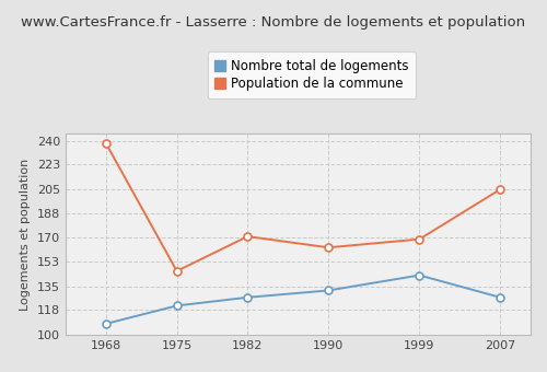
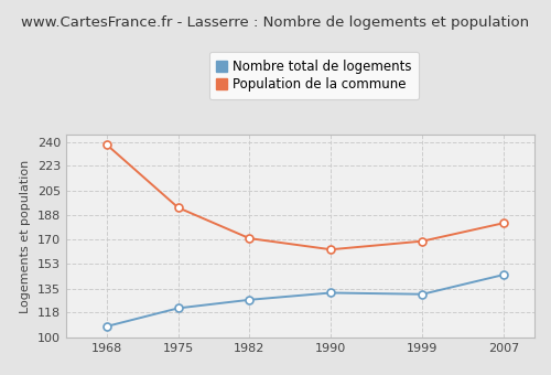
Population de la commune/1975: 146 -> 193
Nombre total de logements/1999: 143 -> 131
Nombre total de logements/2007: 127 -> 145
Population de la commune/2007: 205 -> 182
